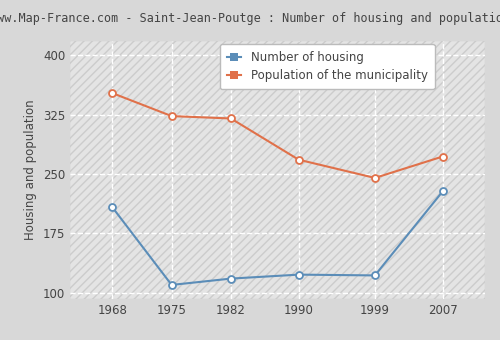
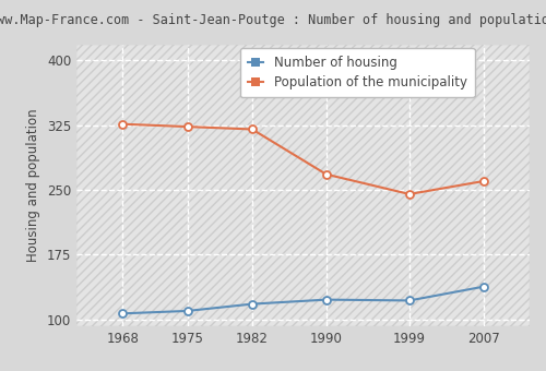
Number of housing/1968: 208 -> 107
Population of the municipality/1968: 352 -> 326
Number of housing/2007: 228 -> 138
Population of the municipality/2007: 272 -> 260
